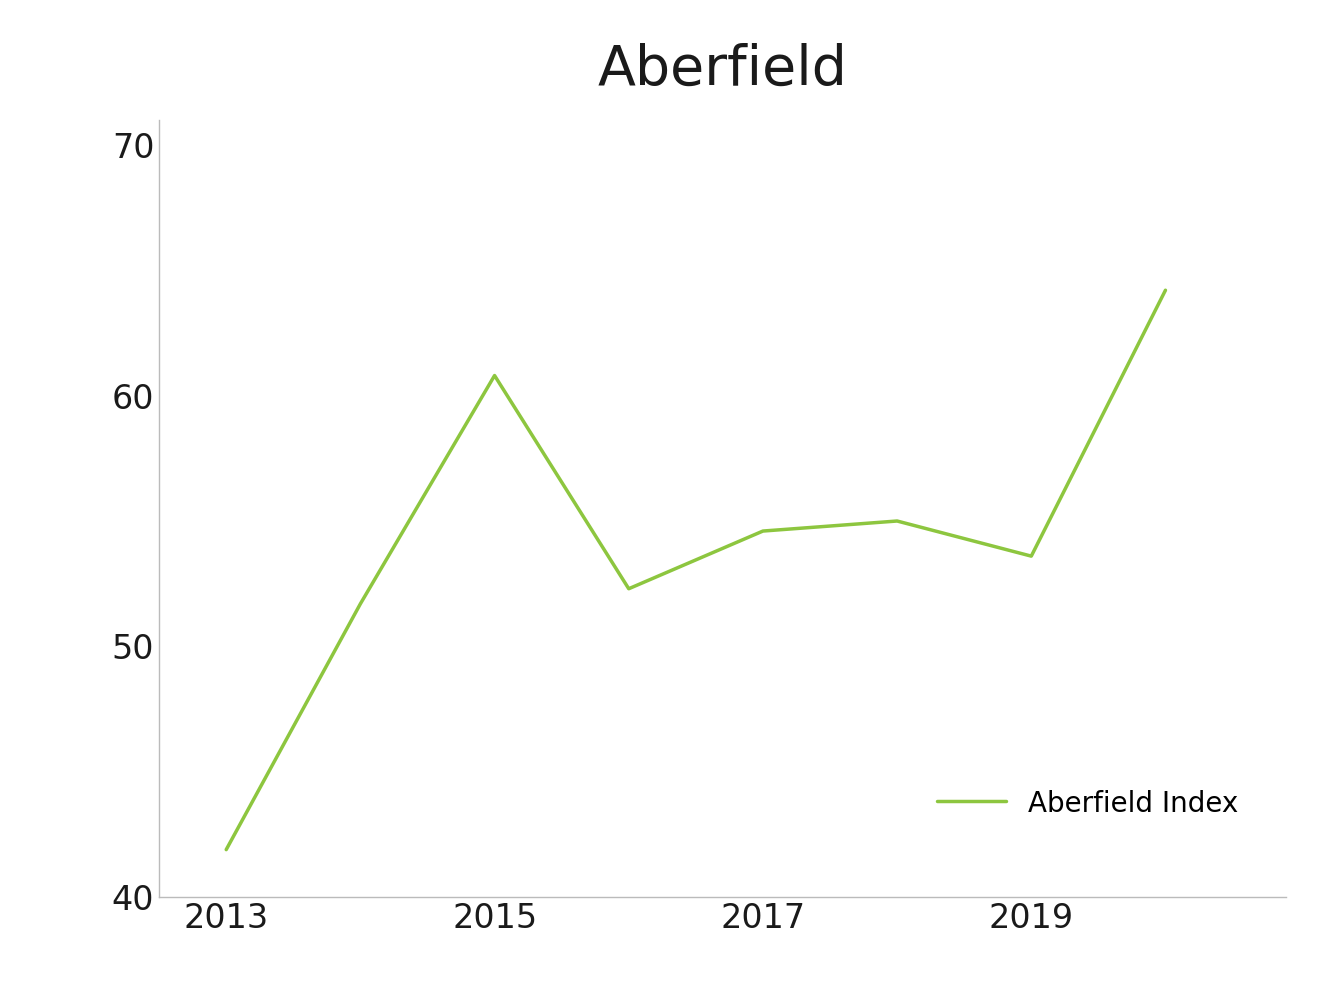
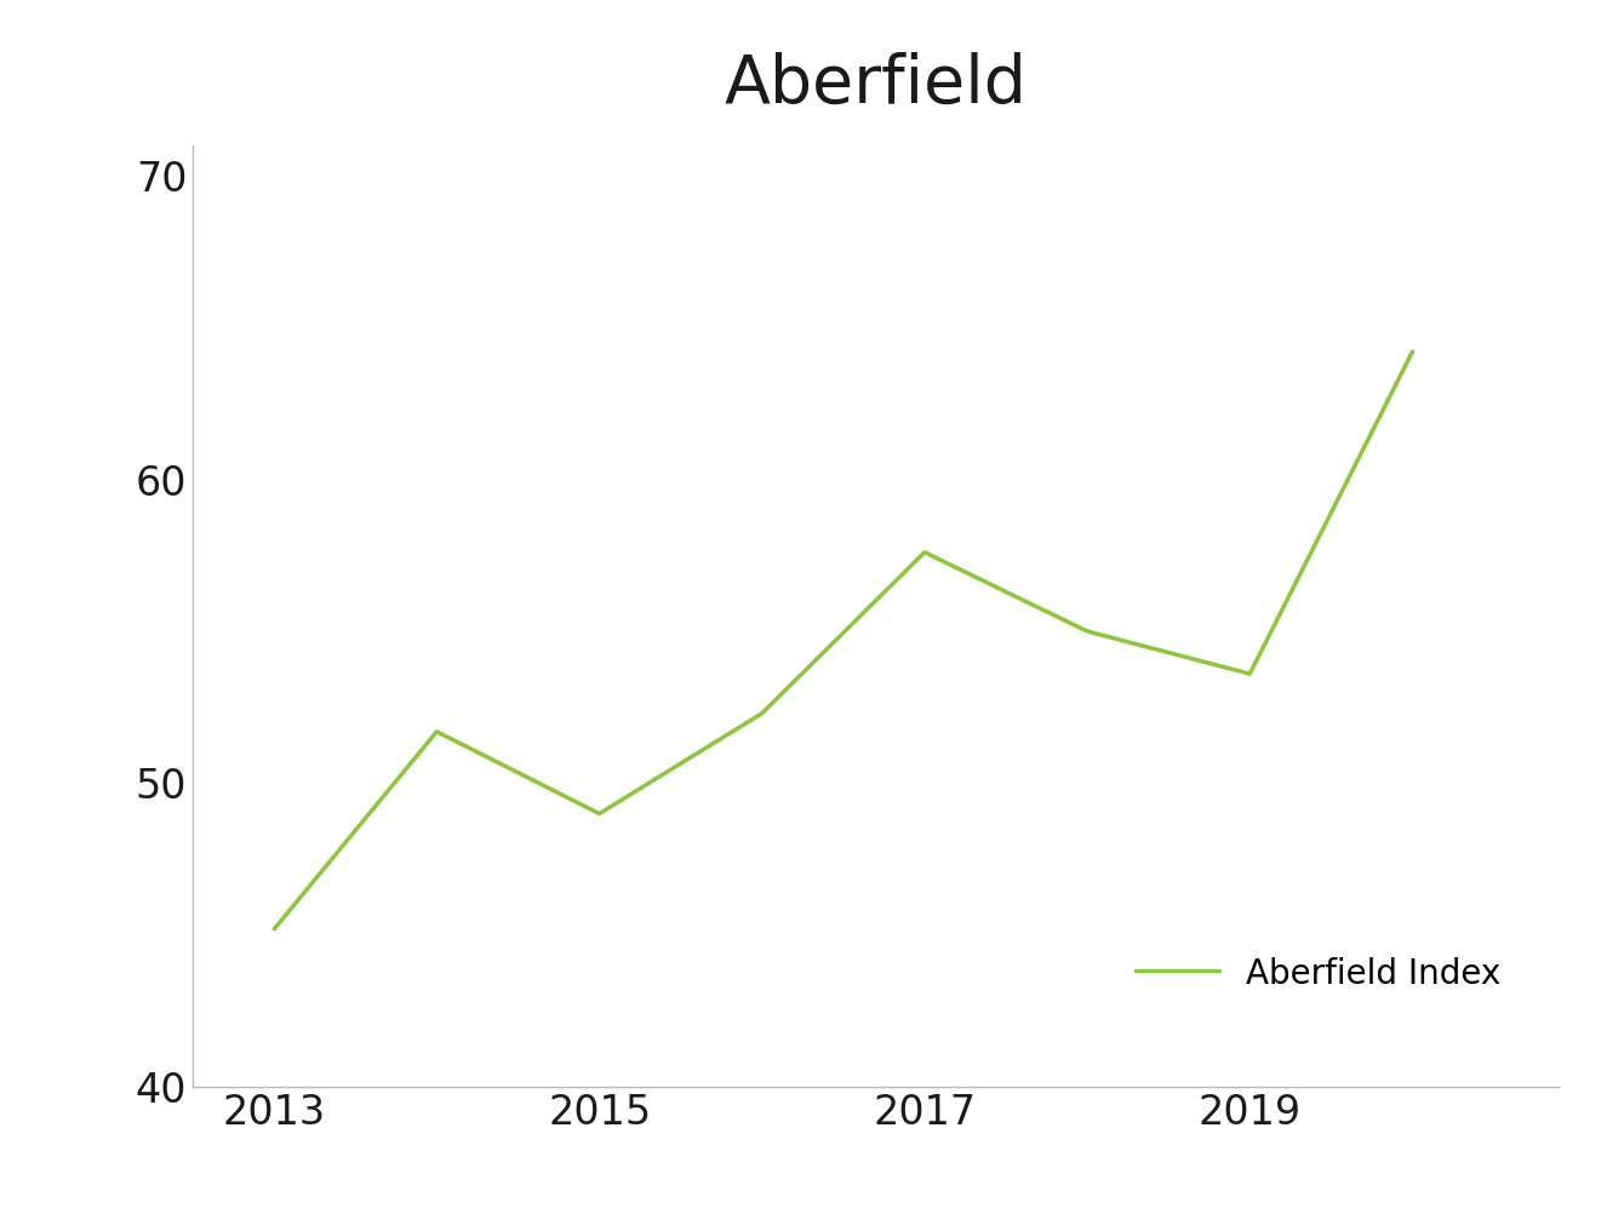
2013: 41.9 -> 45.2
2015: 60.8 -> 49.0
2017: 54.6 -> 57.6
